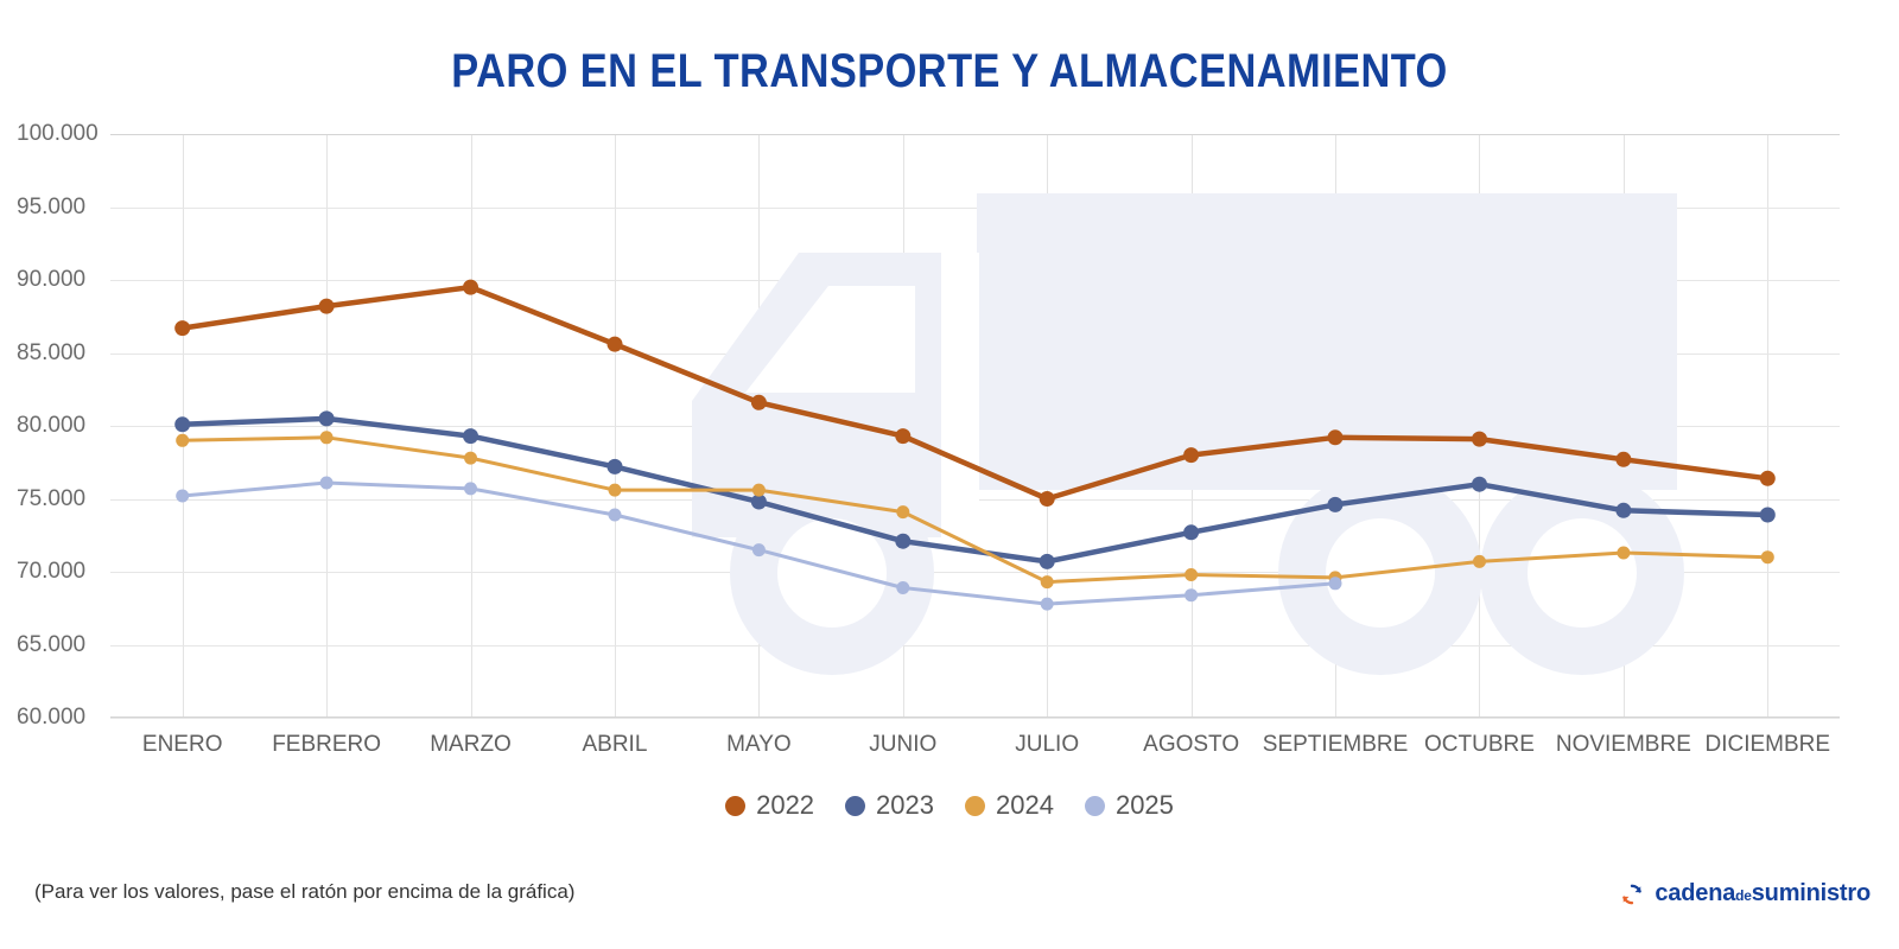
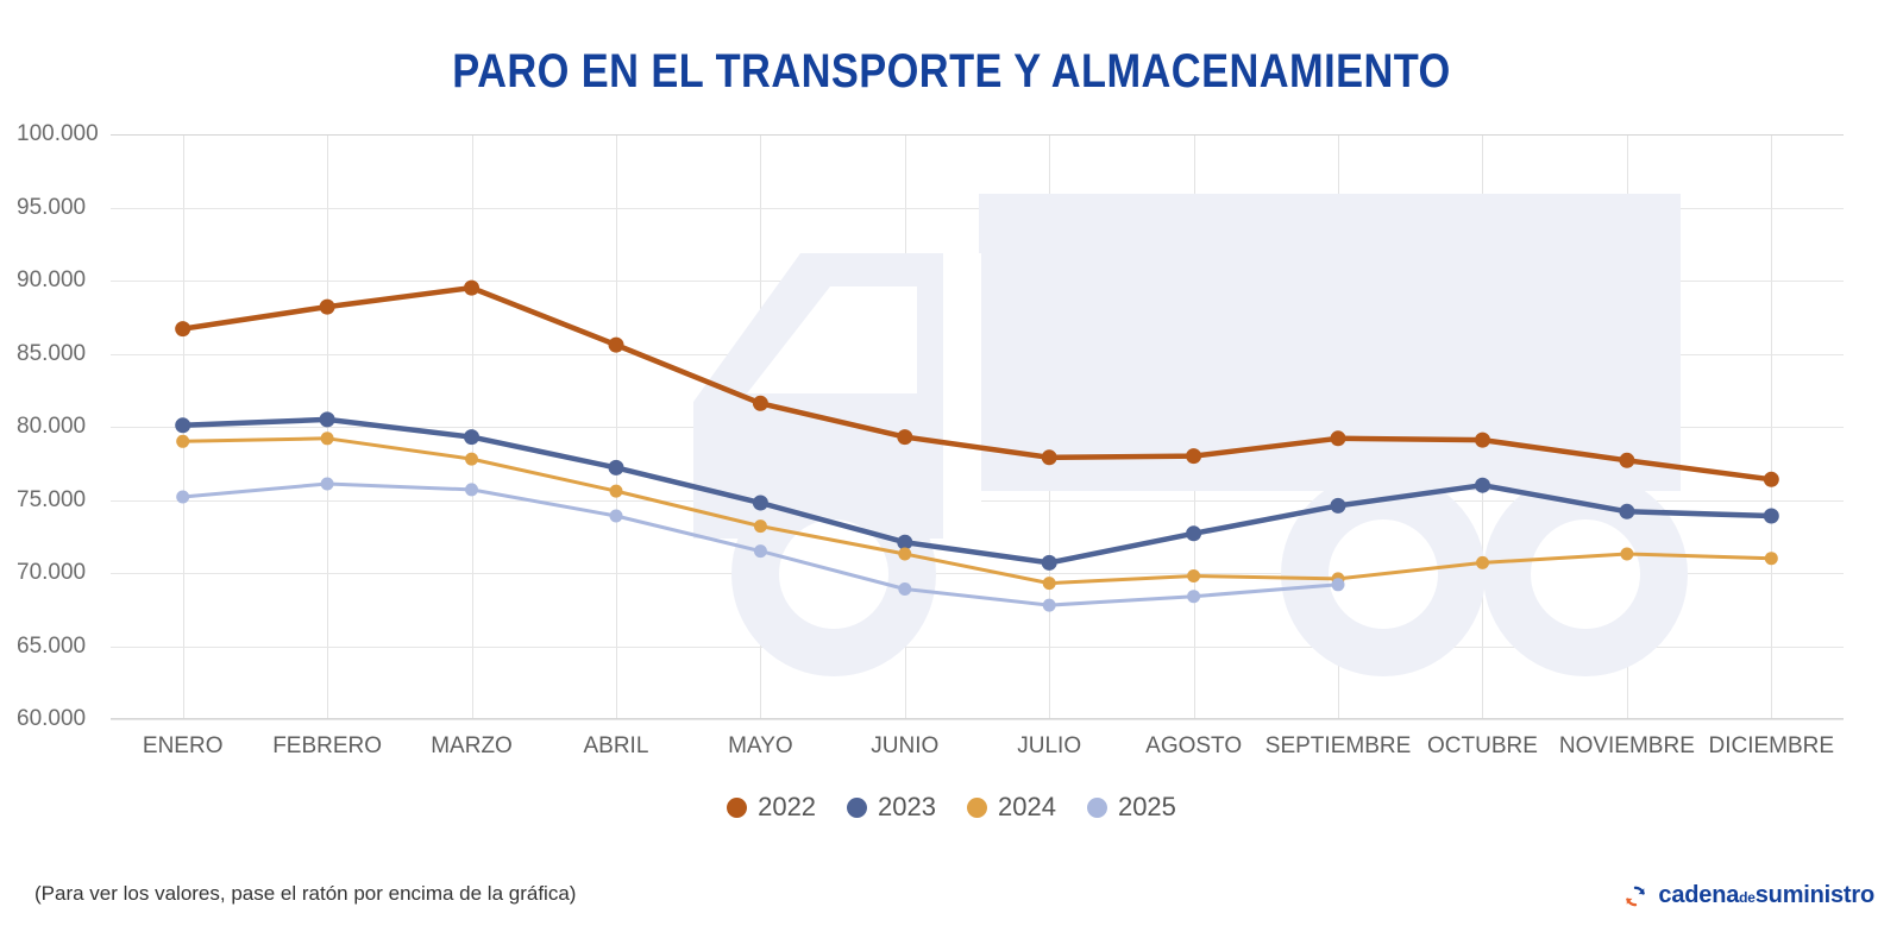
2024/MAYO: 75600 -> 73200
2024/JUNIO: 74100 -> 71300
2022/JULIO: 75000 -> 77900
